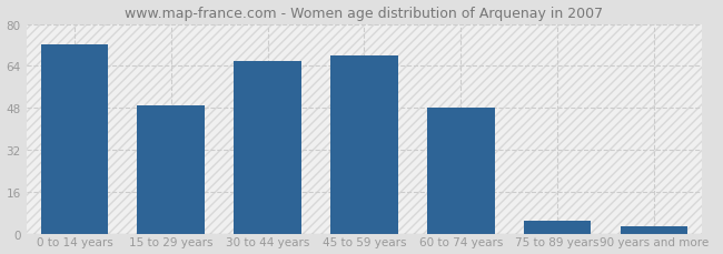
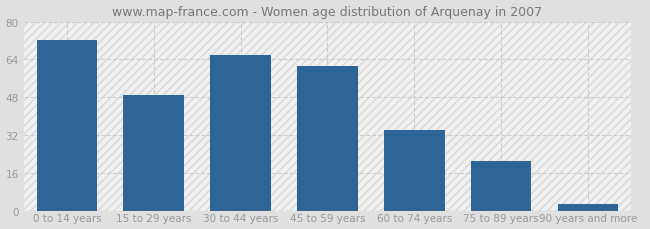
45 to 59 years: 68 -> 61
60 to 74 years: 48 -> 34
75 to 89 years: 5 -> 21
